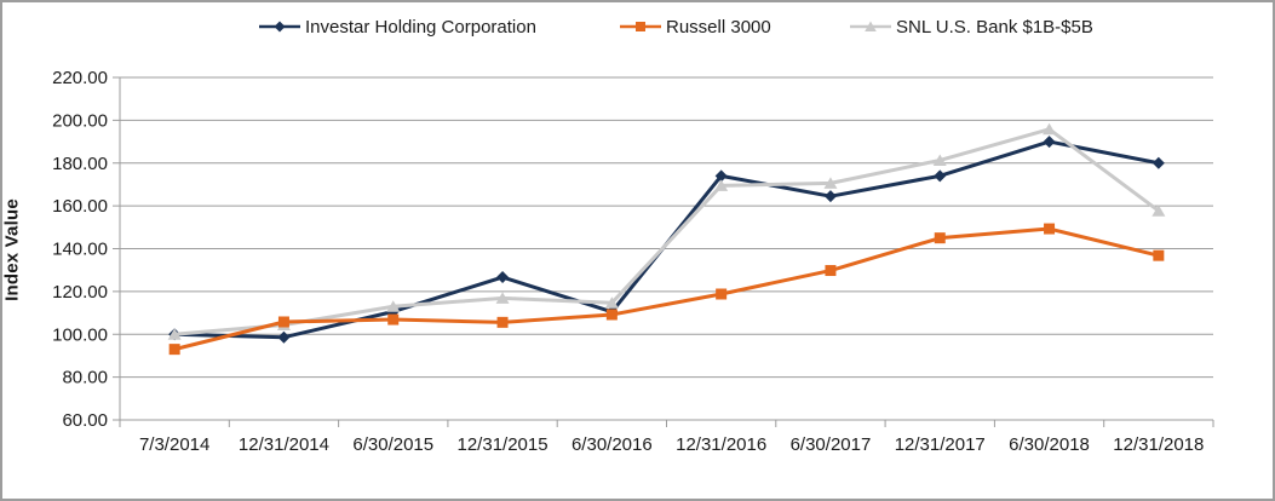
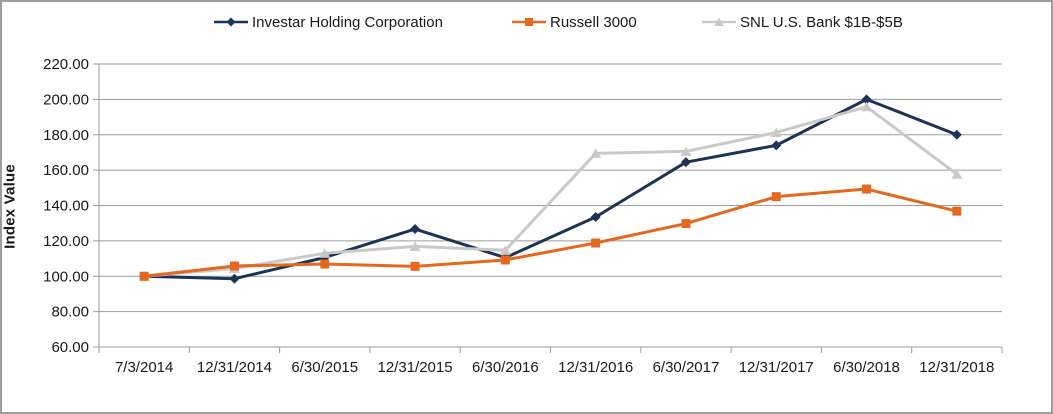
Russell 3000/7/3/2014: 93 -> 100
Investar Holding Corporation/12/31/2016: 174 -> 134
Investar Holding Corporation/6/30/2018: 190 -> 200
